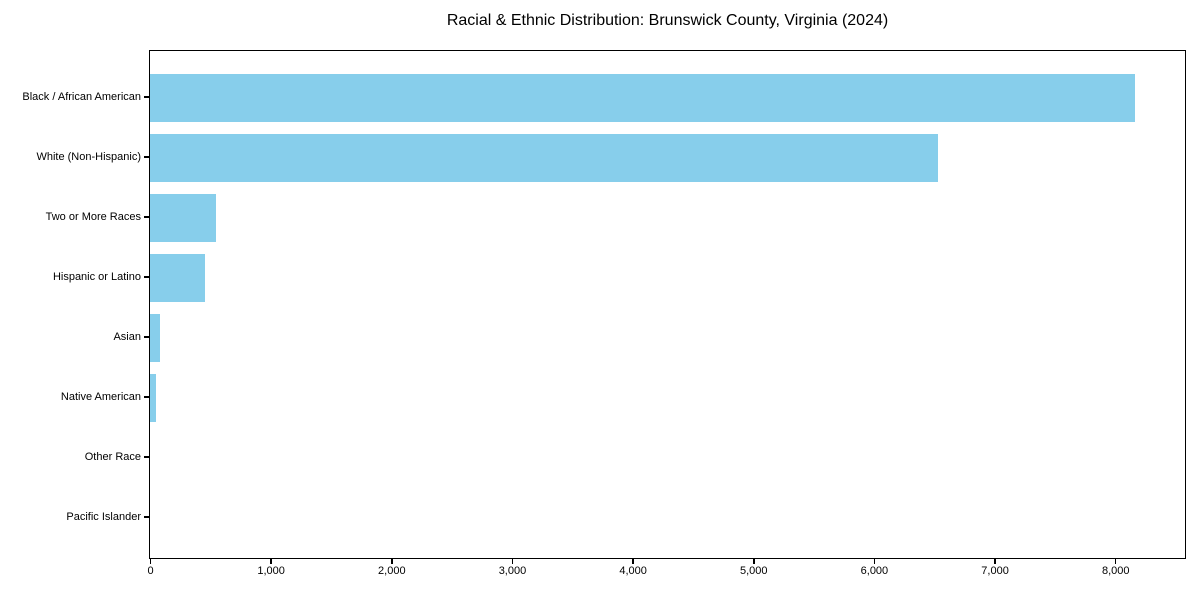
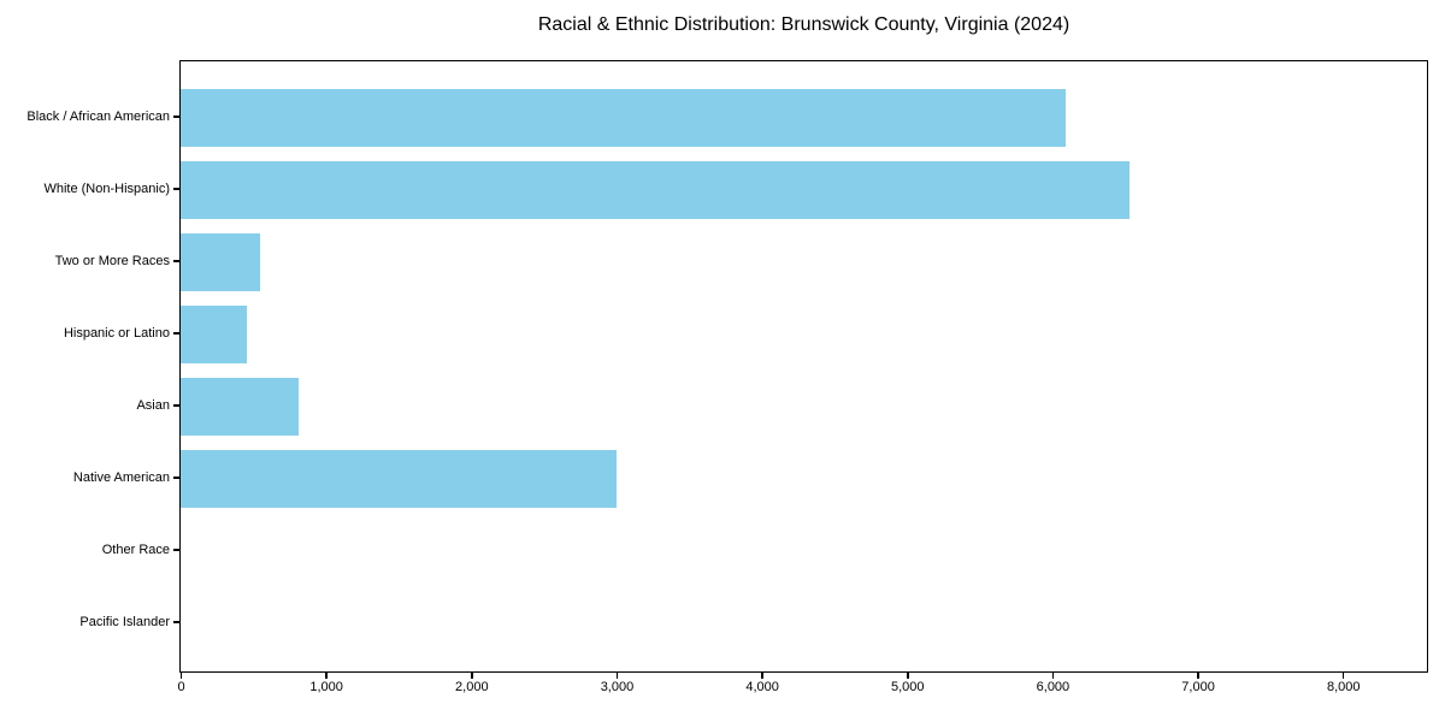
Black / African American: 8160 -> 6090
Asian: 80 -> 810
Native American: 50 -> 3000
